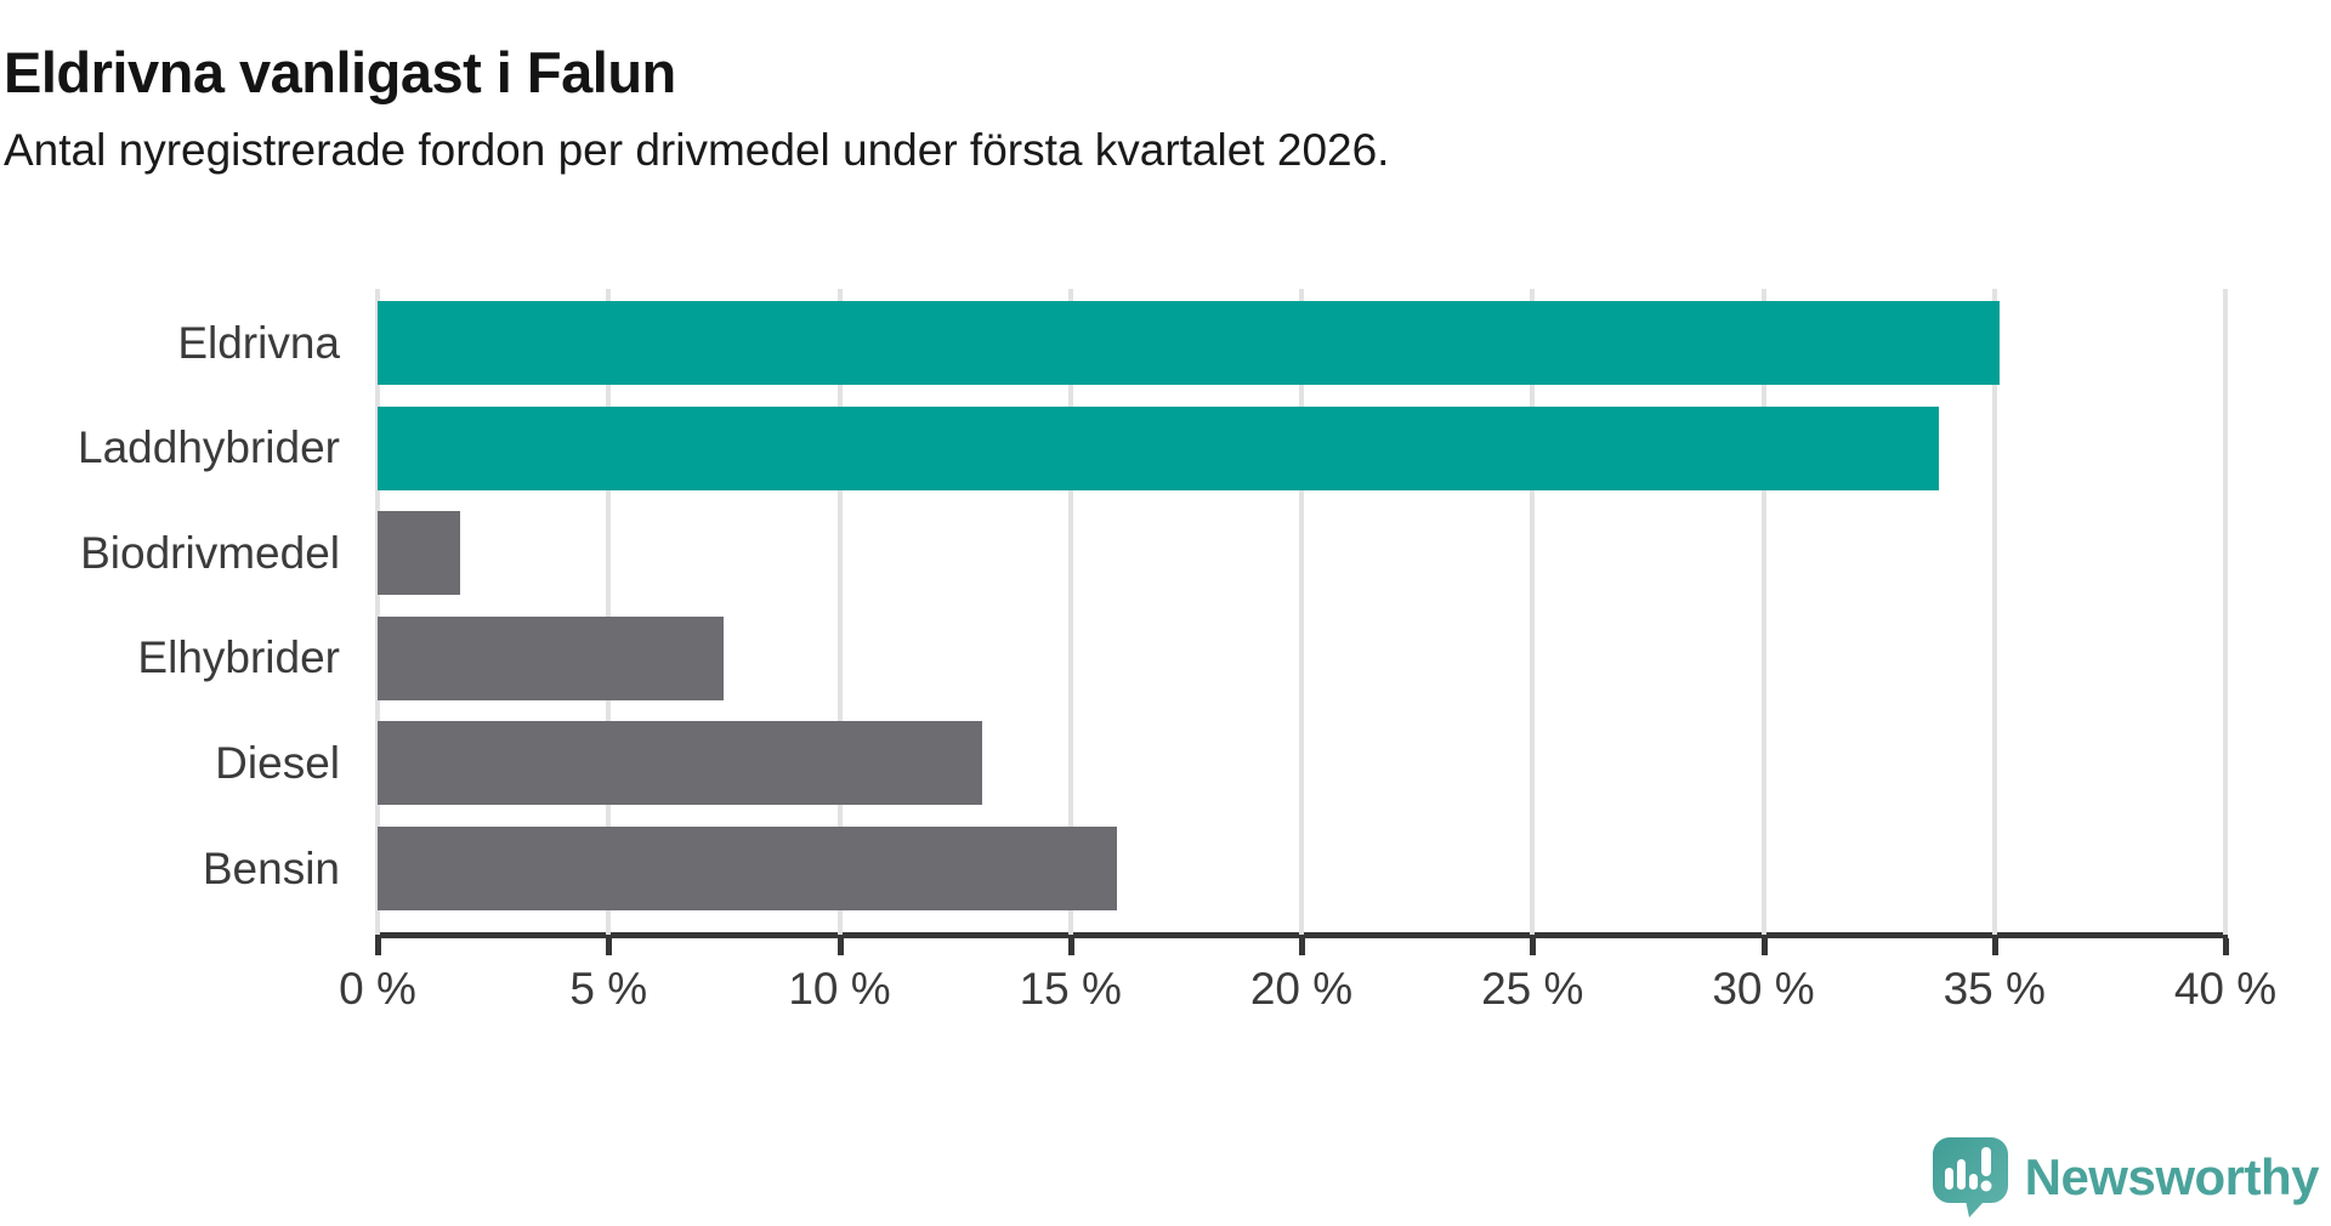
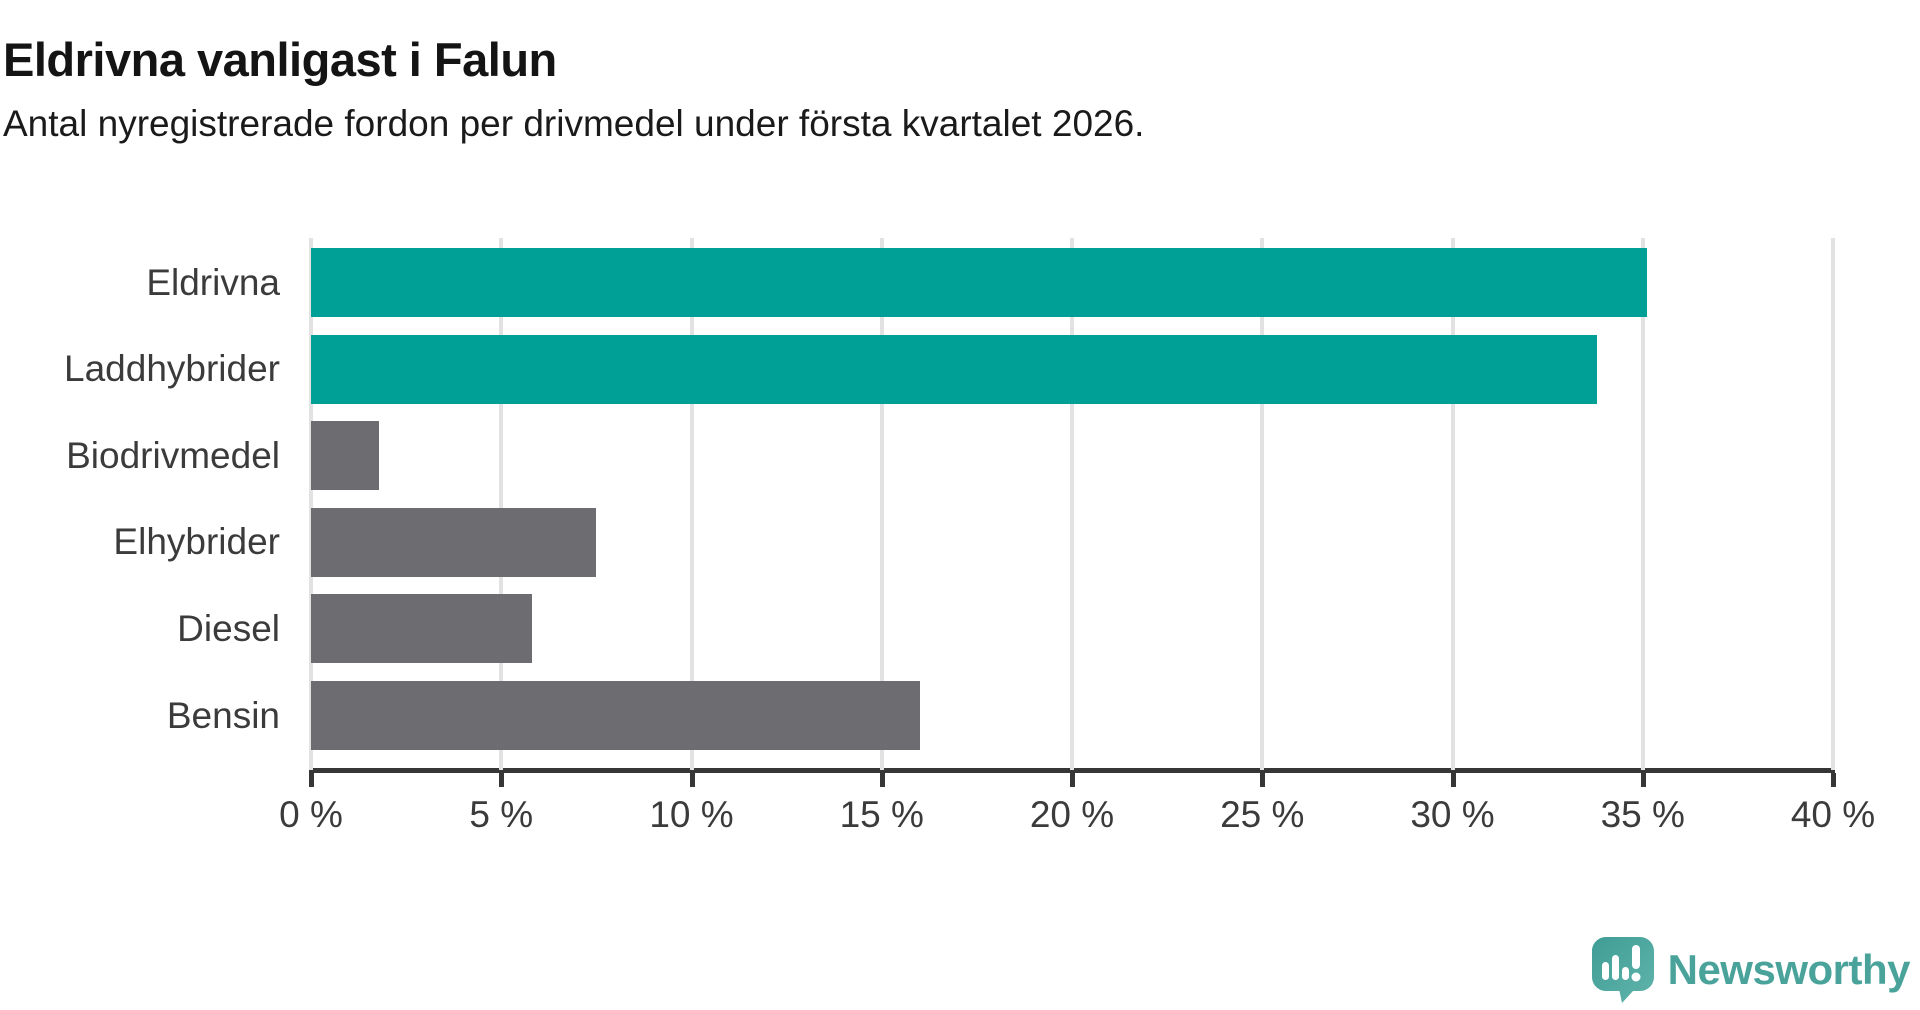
Diesel: 13.1% -> 5.8%
